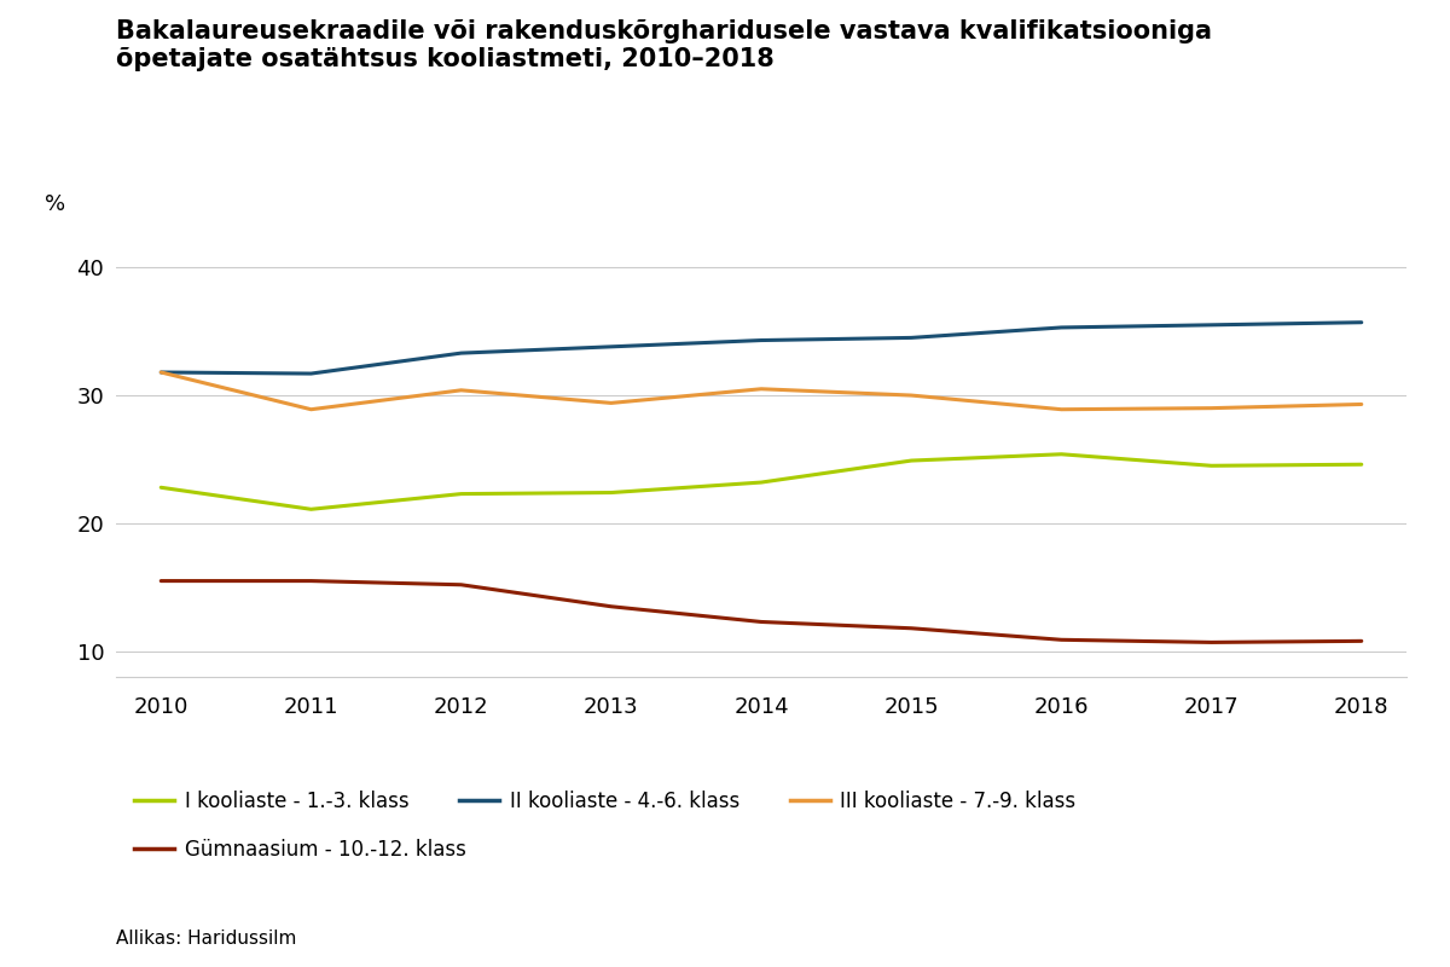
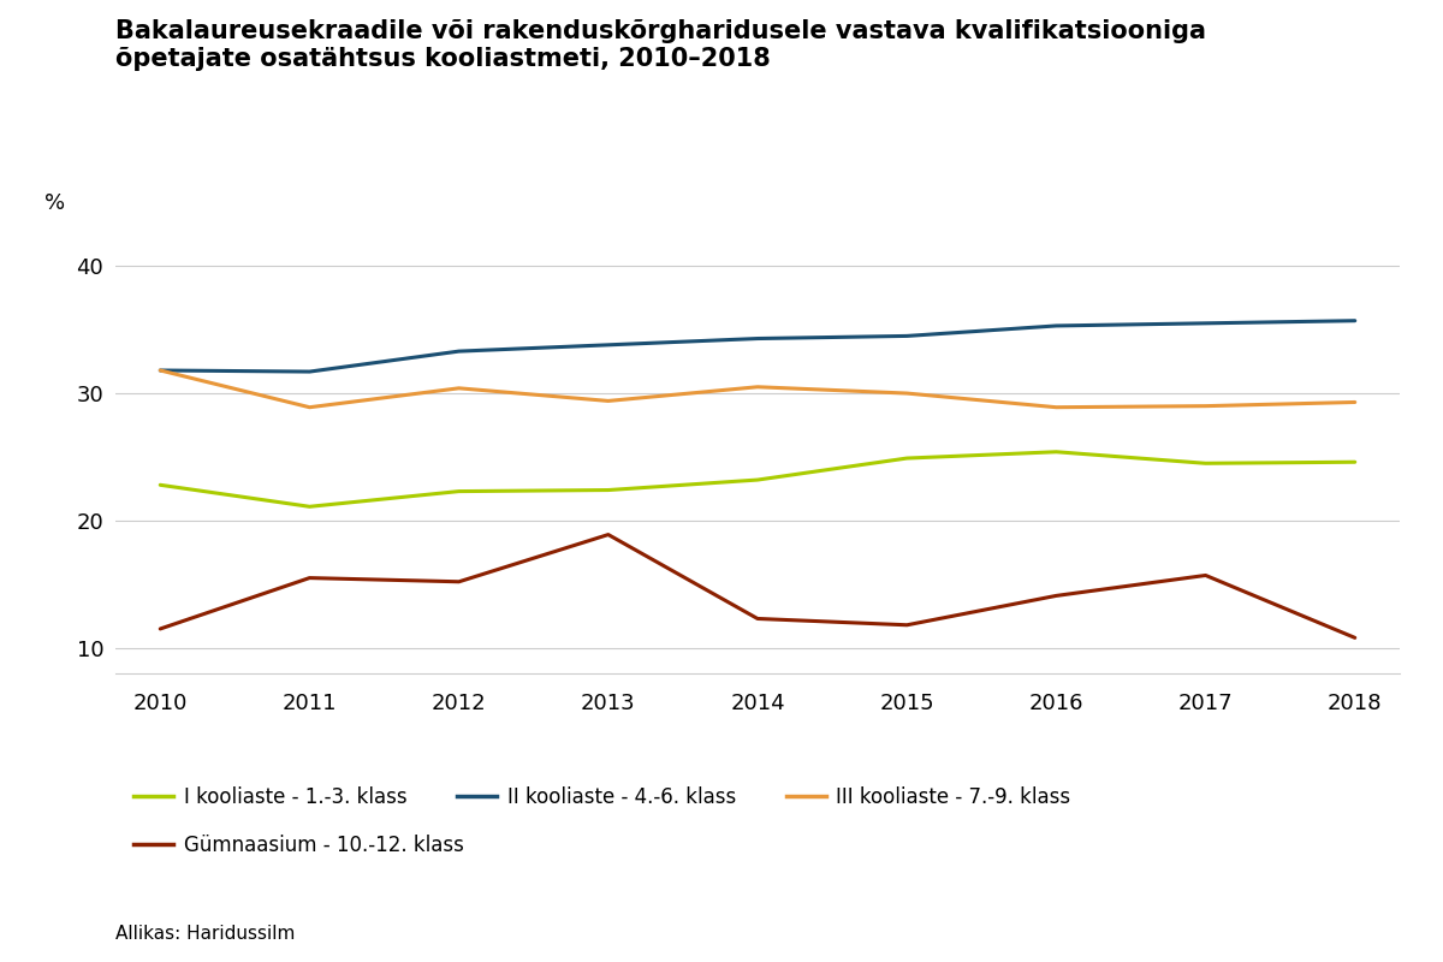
Gümnaasium - 10.-12. klass/2010: 15.5 -> 11.5
Gümnaasium - 10.-12. klass/2013: 13.5 -> 18.9
Gümnaasium - 10.-12. klass/2016: 10.9 -> 14.1
Gümnaasium - 10.-12. klass/2017: 10.7 -> 15.7
